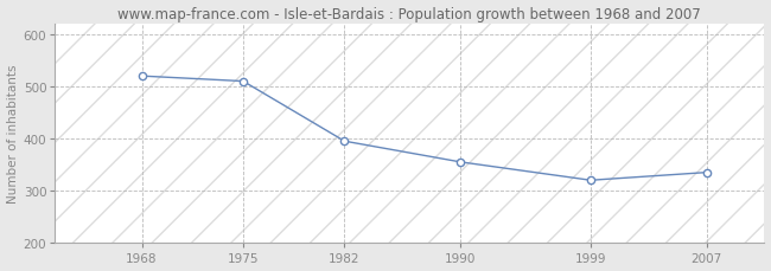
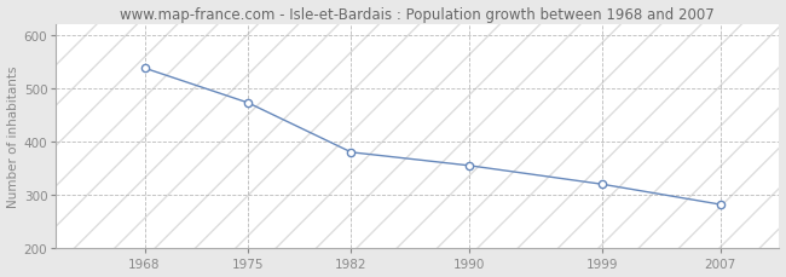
1968: 520 -> 538
1975: 510 -> 473
1982: 395 -> 380
2007: 335 -> 282
